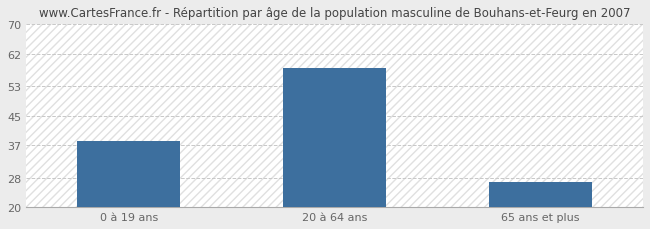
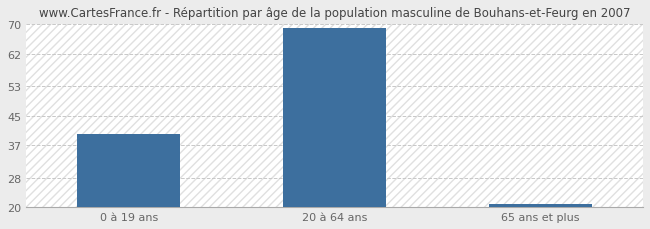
0 à 19 ans: 38 -> 40
20 à 64 ans: 58 -> 69
65 ans et plus: 27 -> 21
